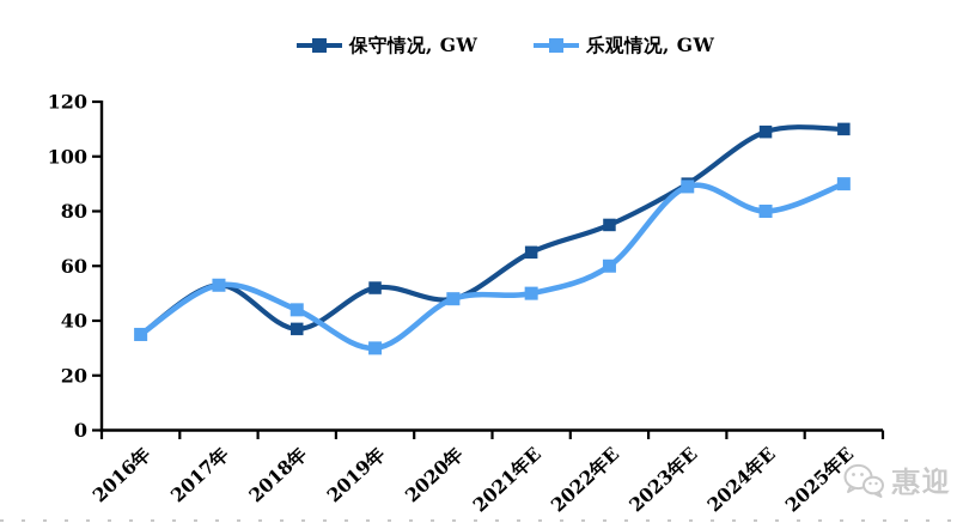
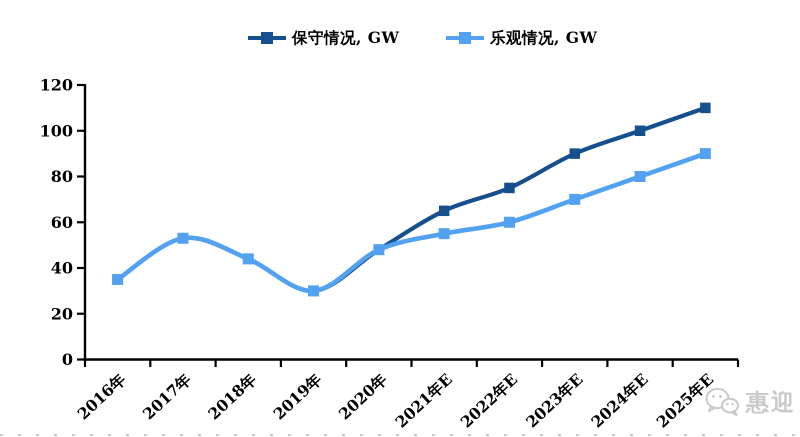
保守情况, GW/2018年: 37 -> 44
保守情况, GW/2019年: 52 -> 30
乐观情况, GW/2021年E: 50 -> 55
乐观情况, GW/2023年E: 89 -> 70
保守情况, GW/2024年E: 109 -> 100
